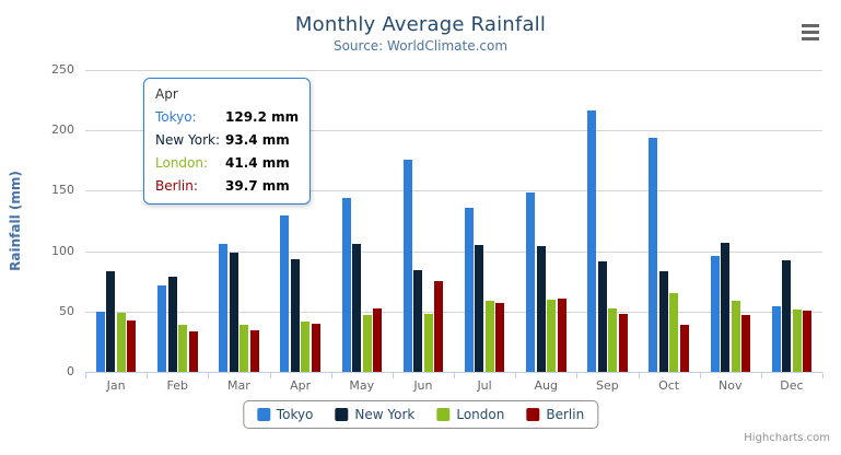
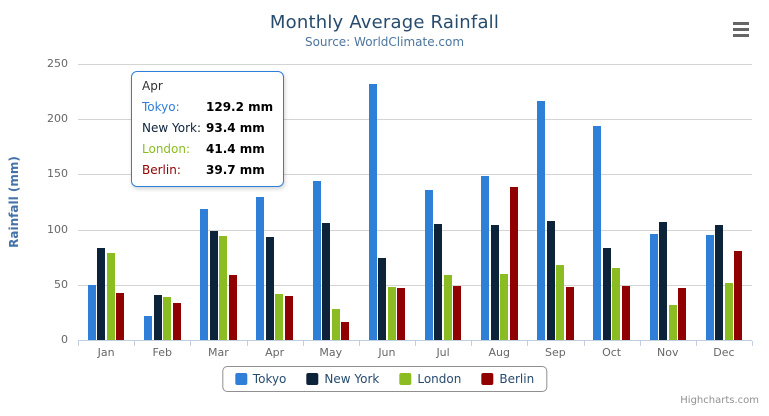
London/Jan: 49 -> 79
Tokyo/Feb: 72 -> 22
New York/Feb: 79 -> 41
Tokyo/Mar: 106 -> 119
London/Mar: 39 -> 94
Berlin/Mar: 34 -> 59
London/May: 47 -> 28
Berlin/May: 53 -> 16
Tokyo/Jun: 176 -> 232
New York/Jun: 84 -> 74
Berlin/Jun: 76 -> 47
Berlin/Jul: 57 -> 49
Berlin/Aug: 60 -> 139
New York/Sep: 91 -> 108
London/Sep: 52 -> 68
Berlin/Oct: 39 -> 49
London/Nov: 59 -> 32
Tokyo/Dec: 54 -> 95
New York/Dec: 92 -> 104
Berlin/Dec: 51 -> 81
